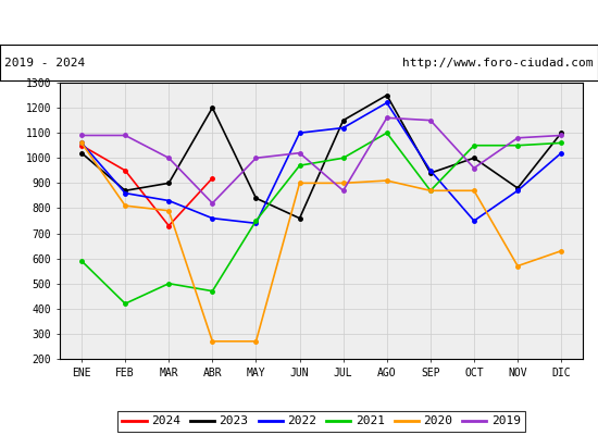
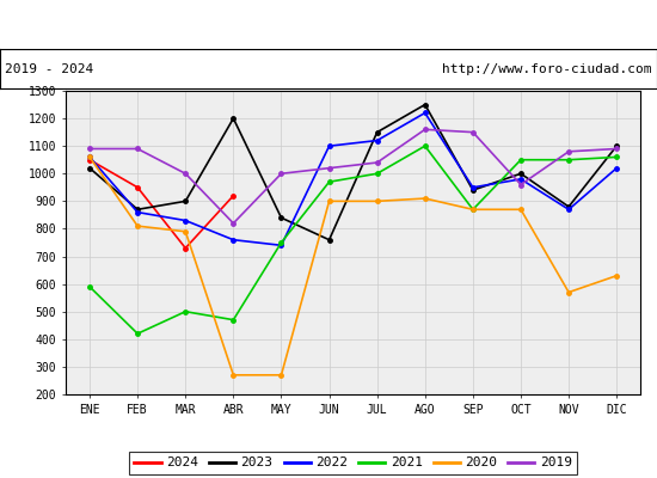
2019/JUL: 870 -> 1040
2022/OCT: 750 -> 980
